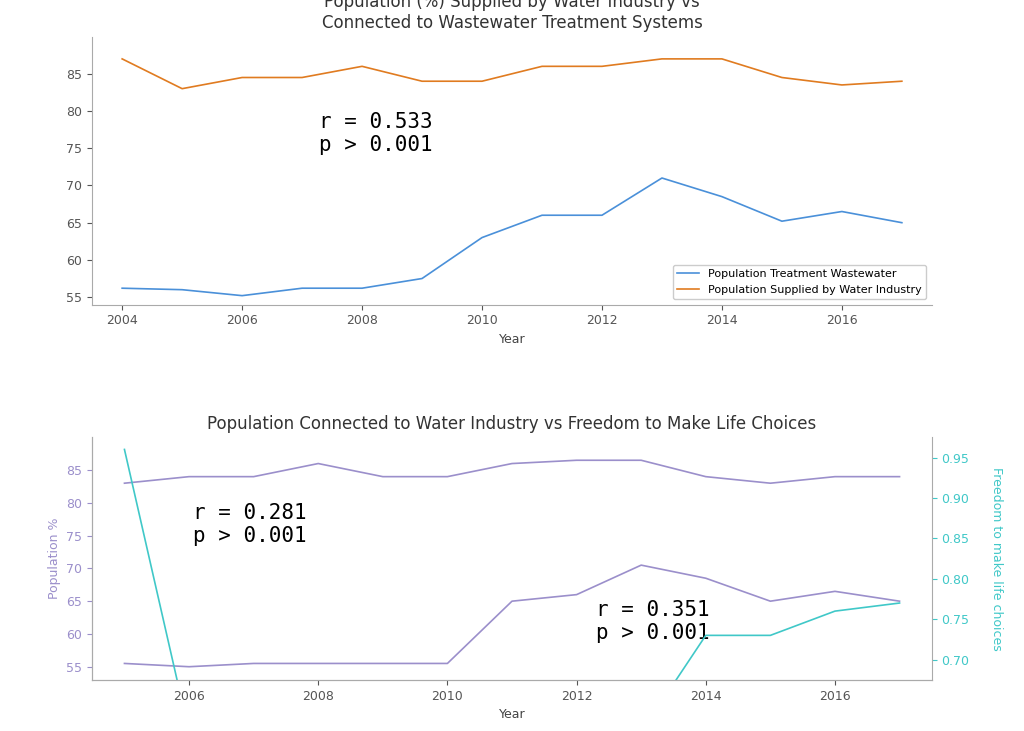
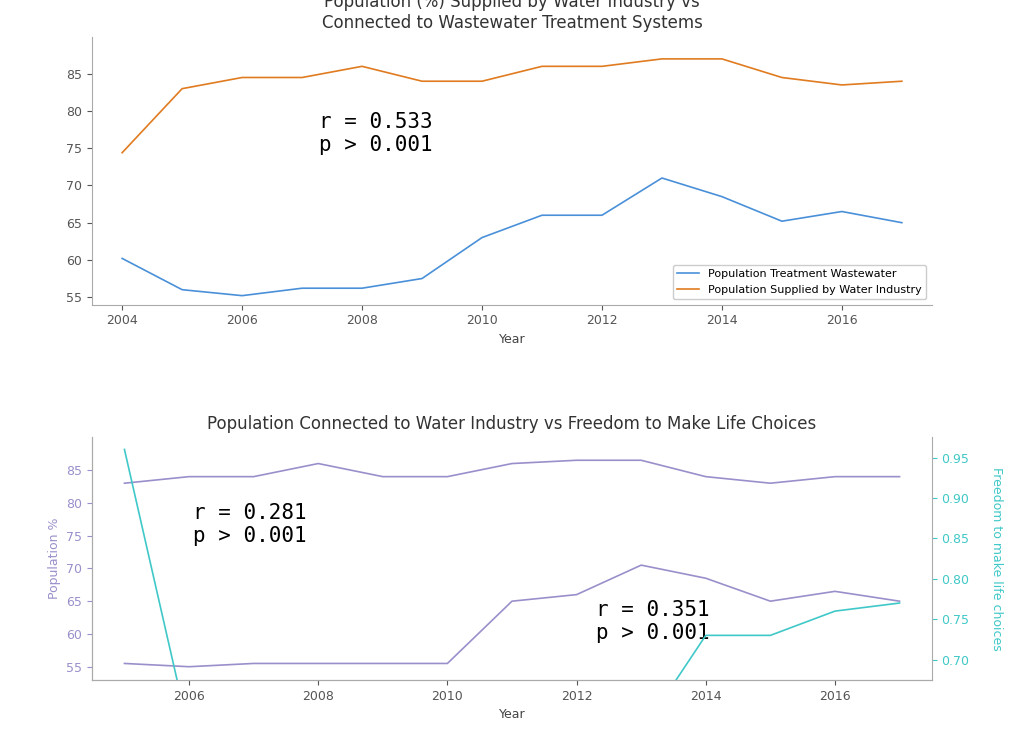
Population Treatment Wastewater/2004: 56.2 -> 60.2
Population Supplied by Water Industry/2004: 87.0 -> 74.4
